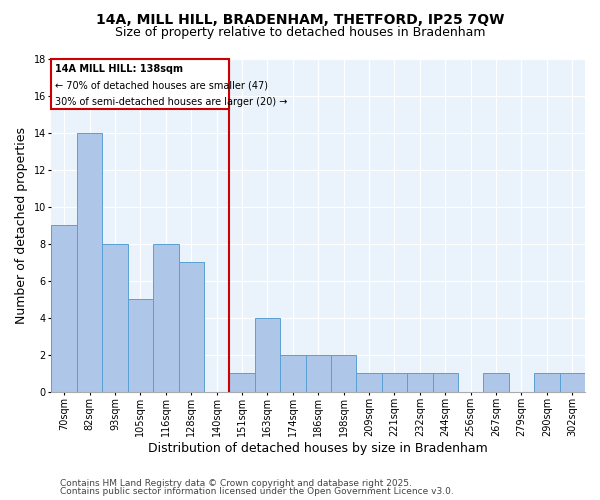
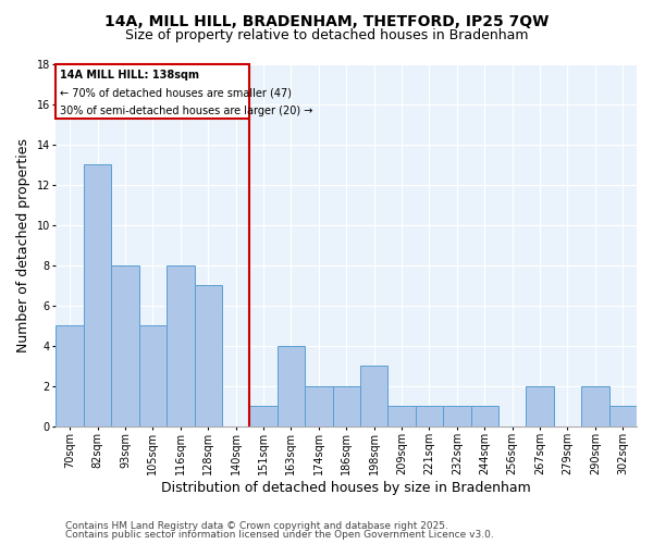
70sqm: 9 -> 5
82sqm: 14 -> 13
198sqm: 2 -> 3
267sqm: 1 -> 2
290sqm: 1 -> 2
